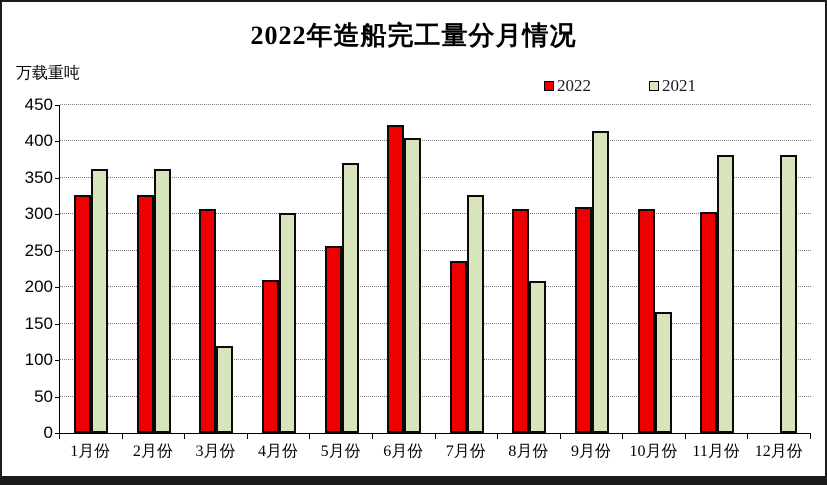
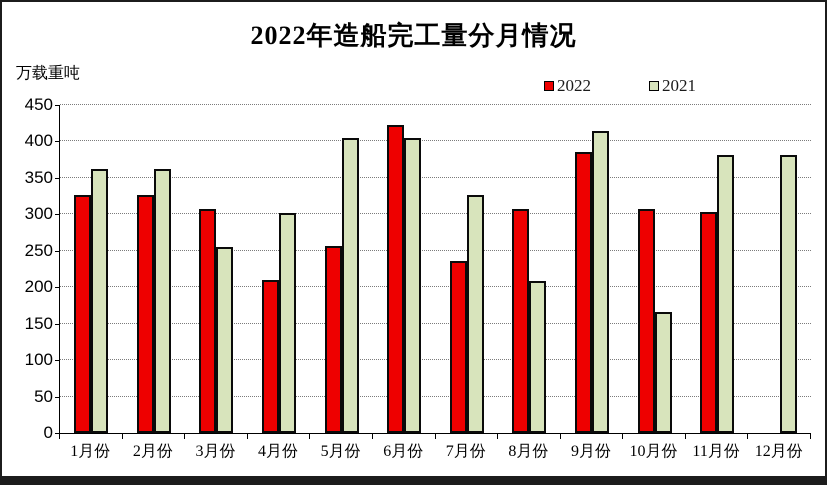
2021/3月份: 120 -> 260
2021/5月份: 370 -> 400
2022/9月份: 310 -> 390
